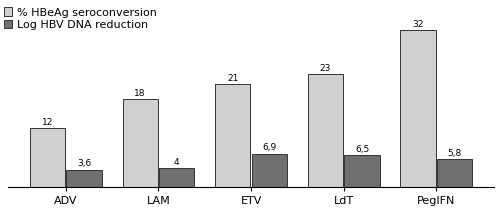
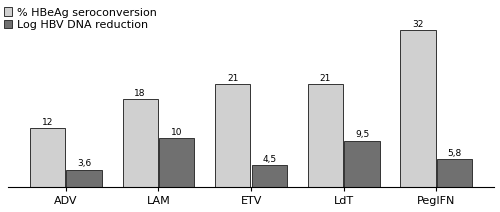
Log HBV DNA reduction/LAM: 4 -> 10
Log HBV DNA reduction/ETV: 6,9 -> 4,5
% HBeAg seroconversion/LdT: 23 -> 21
Log HBV DNA reduction/LdT: 6,5 -> 9,5
